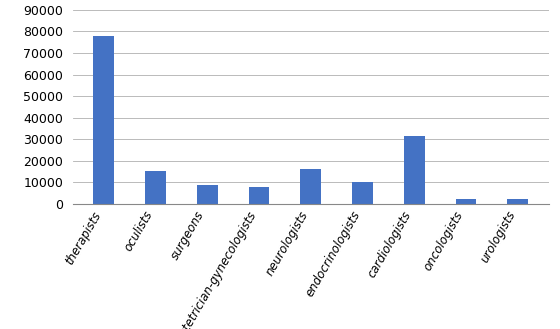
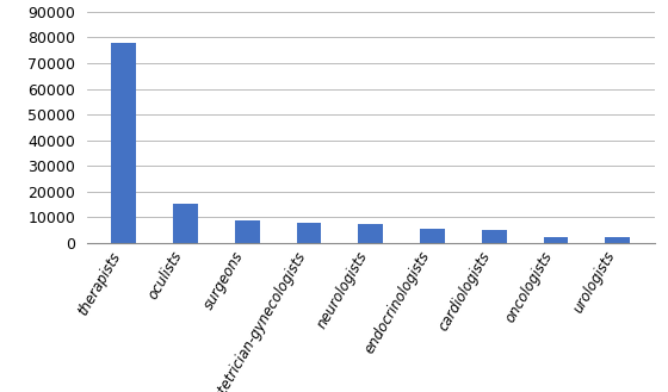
neurologists: 16000 -> 7500
endocrinologists: 10000 -> 5500
cardiologists: 31500 -> 5000
